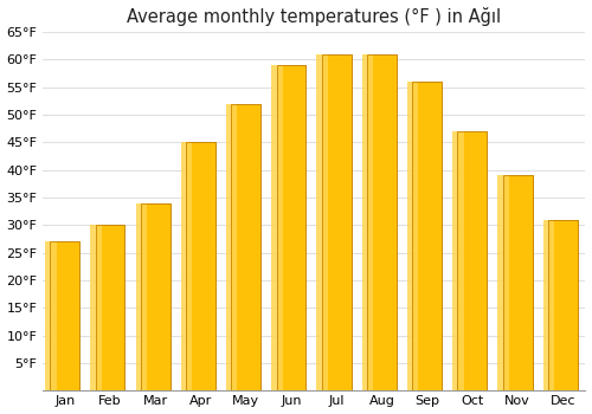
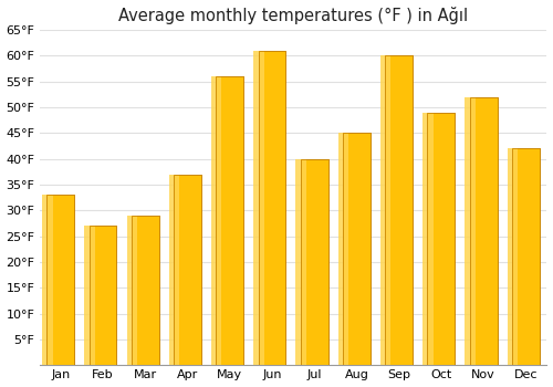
Jan: 27°F -> 33°F
Feb: 30°F -> 27°F
Mar: 34°F -> 29°F
Apr: 45°F -> 37°F
May: 52°F -> 56°F
Jun: 59°F -> 61°F
Jul: 61°F -> 40°F
Aug: 61°F -> 45°F
Sep: 56°F -> 60°F
Oct: 47°F -> 49°F
Nov: 39°F -> 52°F
Dec: 31°F -> 42°F
